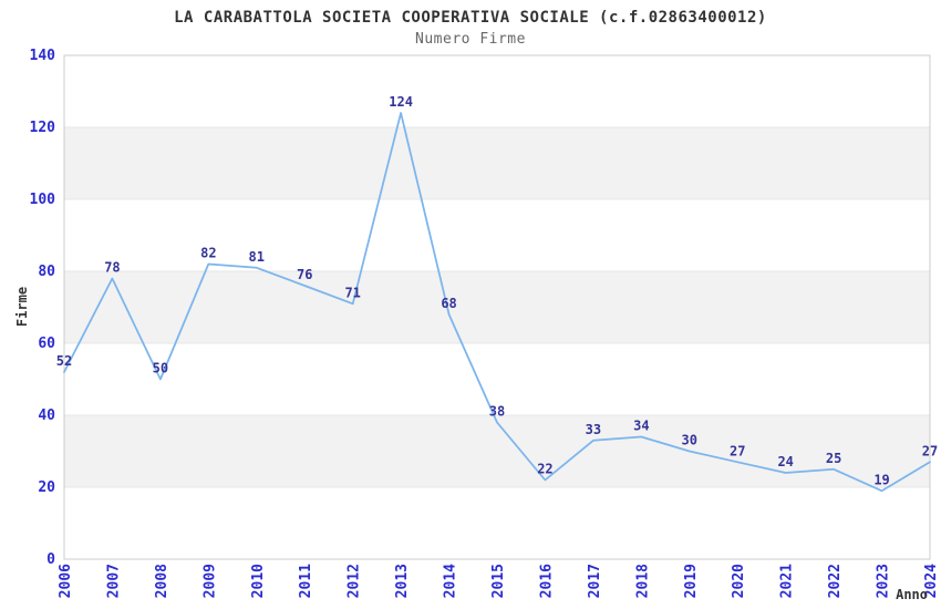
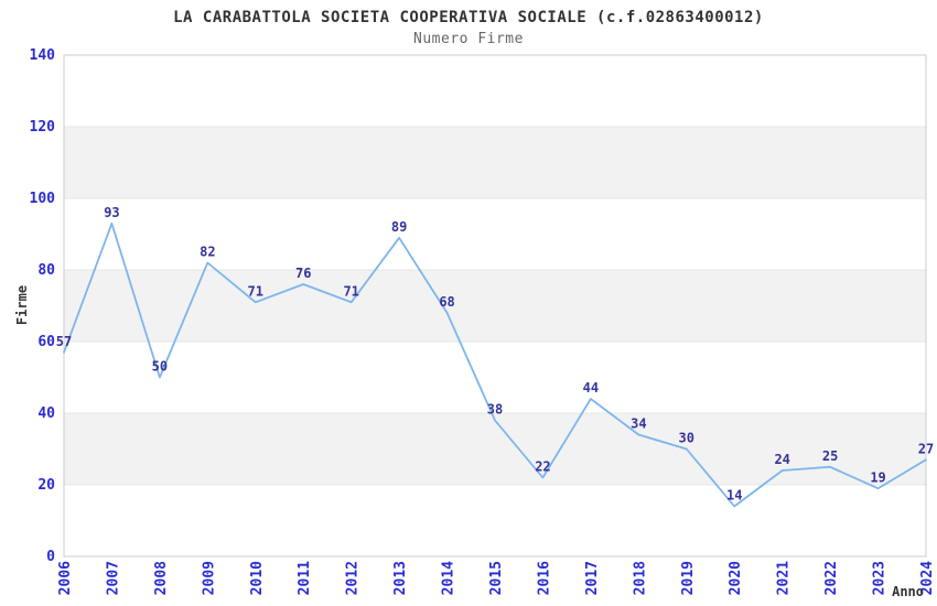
2006: 52 -> 57
2007: 78 -> 93
2010: 81 -> 71
2013: 124 -> 89
2017: 33 -> 44
2020: 27 -> 14
